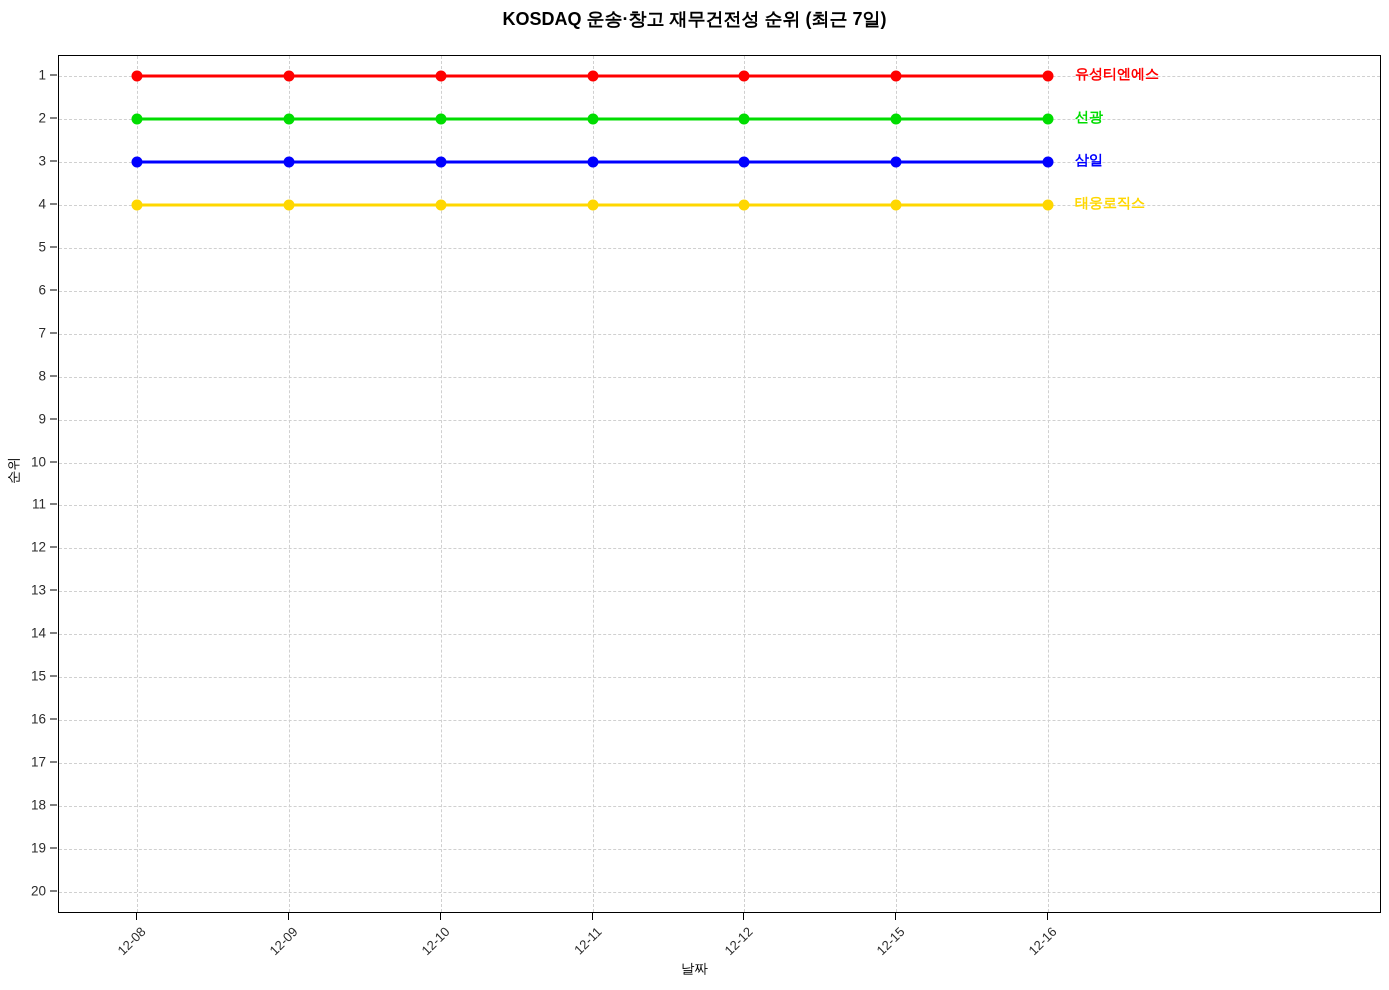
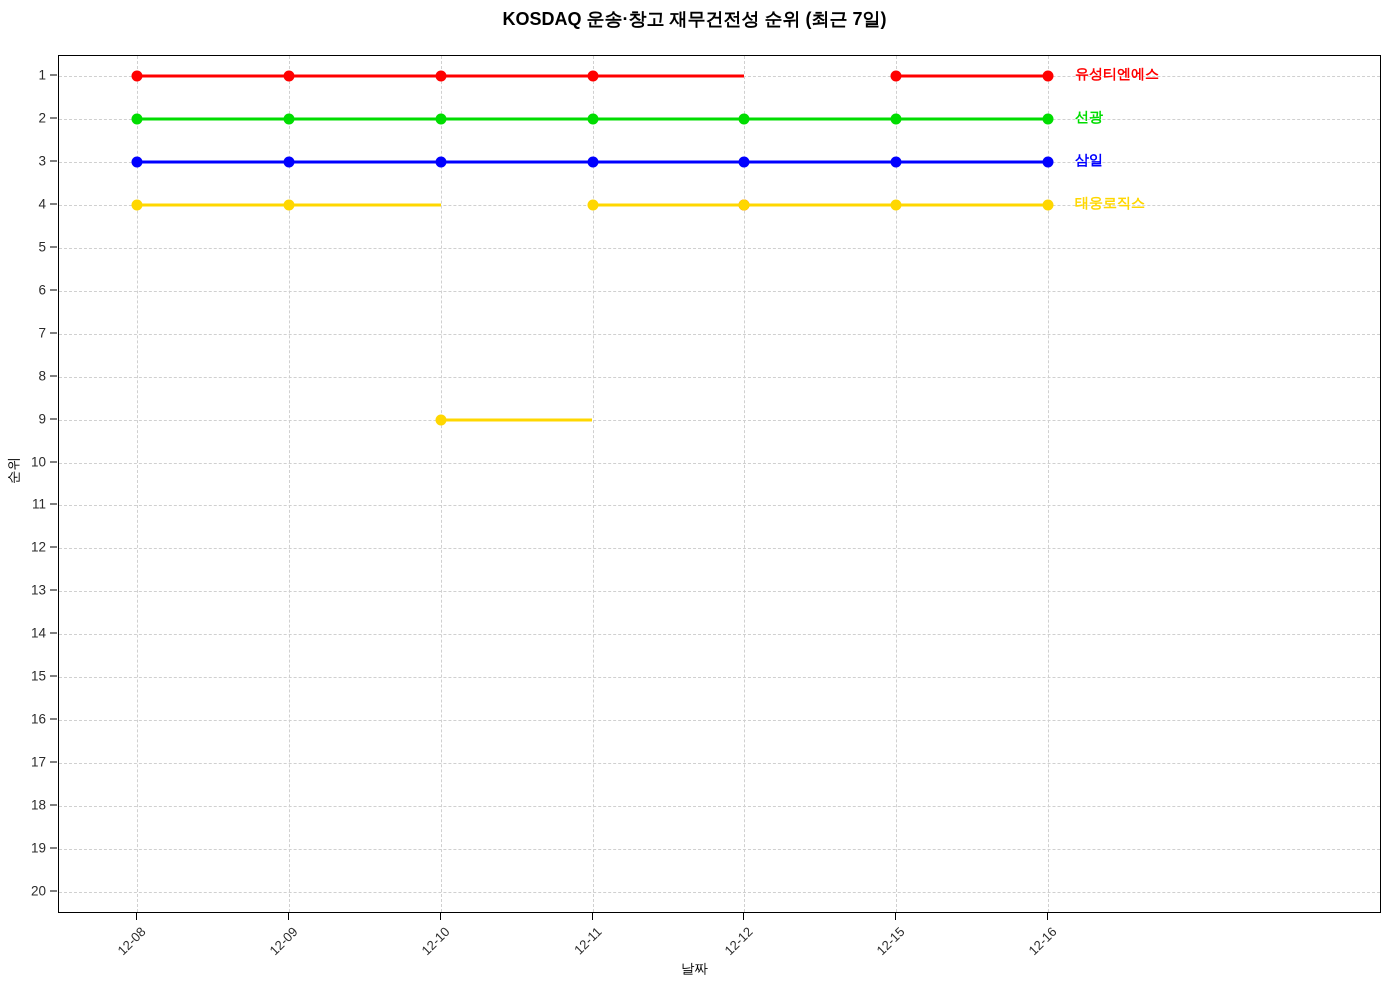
태웅로직스/12-10: 4 -> 9
유성티엔에스/12-12: 1 -> 4
